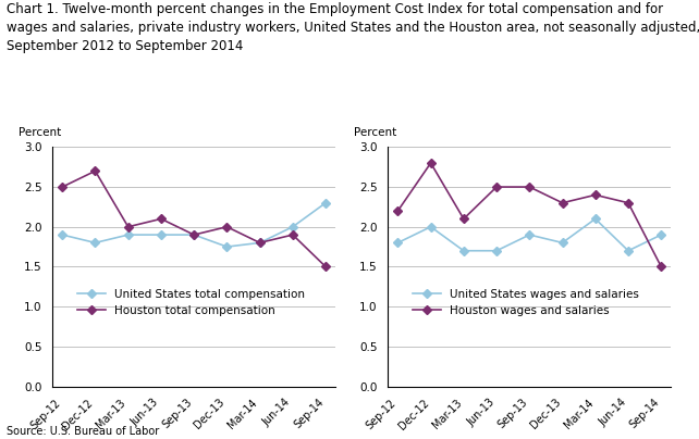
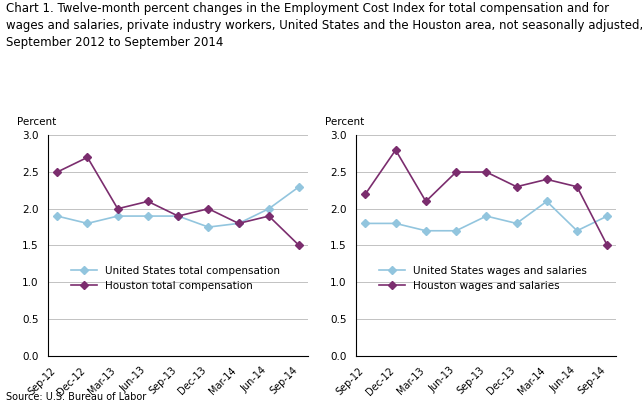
United States wages and salaries/Dec-12: 2.0 -> 1.8
